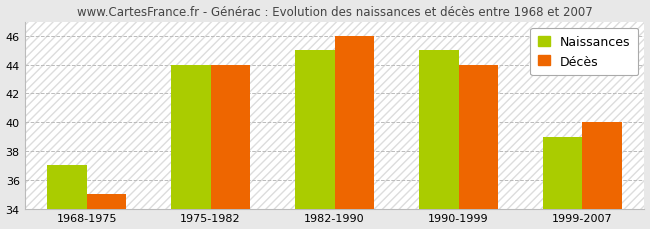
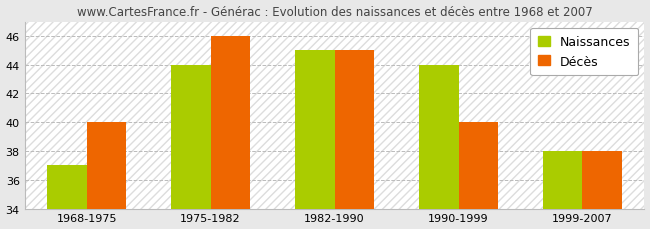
Décès/1968-1975: 35 -> 40
Décès/1975-1982: 44 -> 46
Décès/1982-1990: 46 -> 45
Naissances/1990-1999: 45 -> 44
Décès/1990-1999: 44 -> 40
Naissances/1999-2007: 39 -> 38
Décès/1999-2007: 40 -> 38
